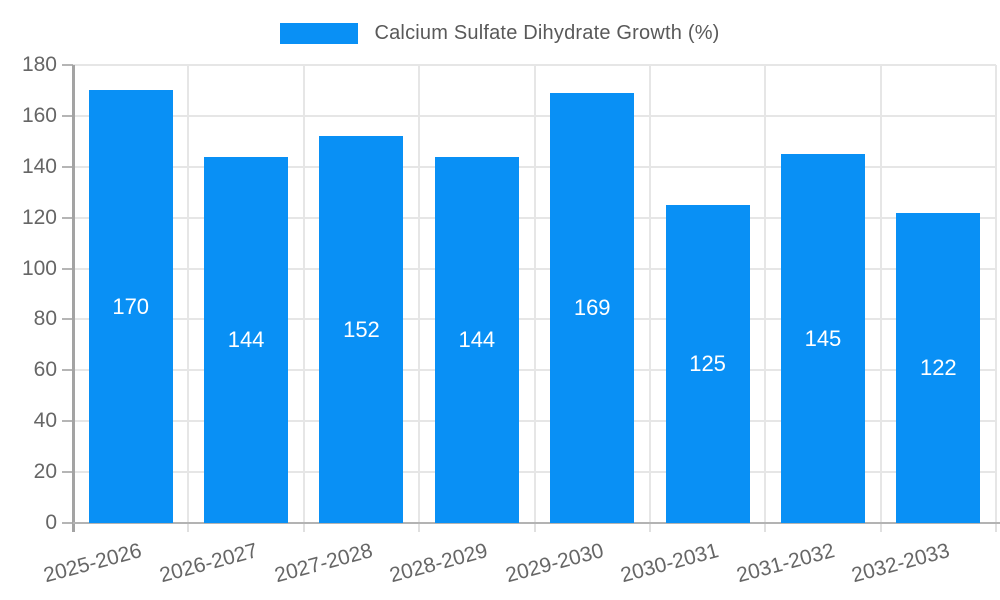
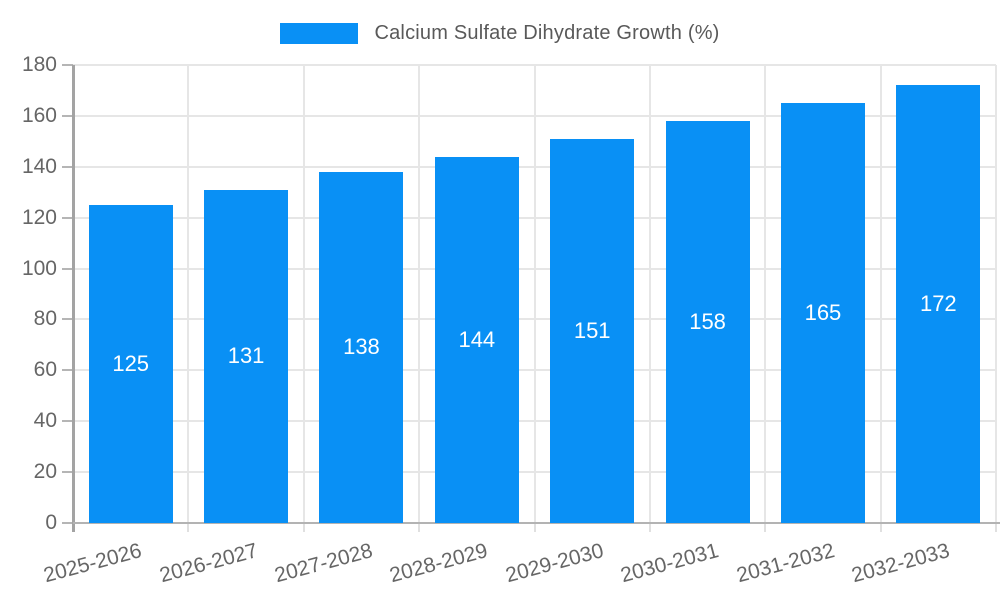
2025-2026: 170 -> 125
2026-2027: 144 -> 131
2027-2028: 152 -> 138
2029-2030: 169 -> 151
2030-2031: 125 -> 158
2031-2032: 145 -> 165
2032-2033: 122 -> 172
